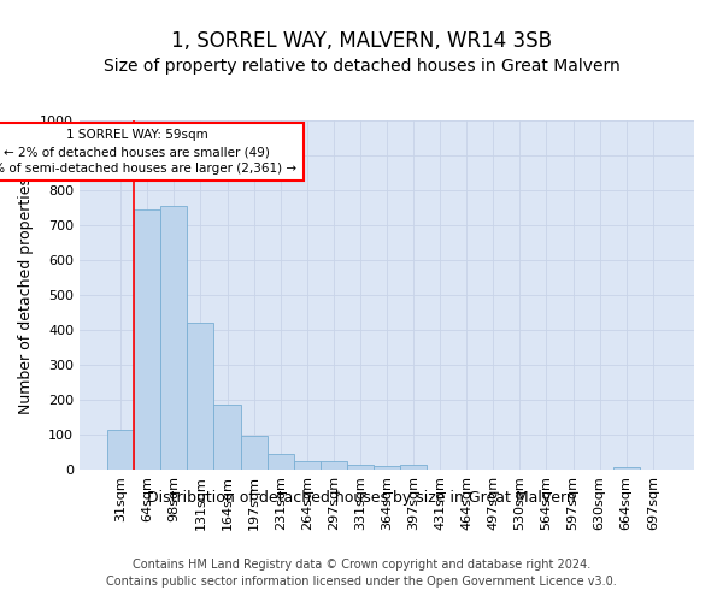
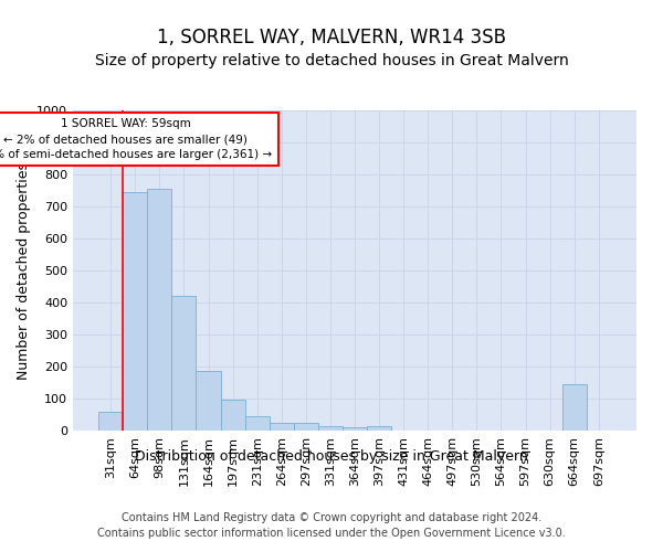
31sqm: 115 -> 60
664sqm: 8 -> 145
